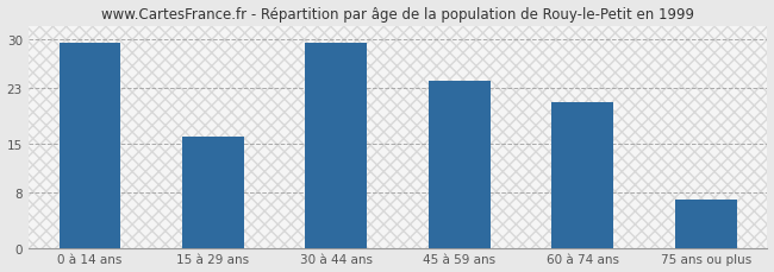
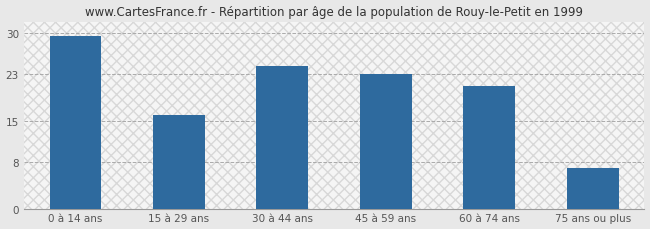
30 à 44 ans: 29.5 -> 24.4
45 à 59 ans: 24.0 -> 23.0
